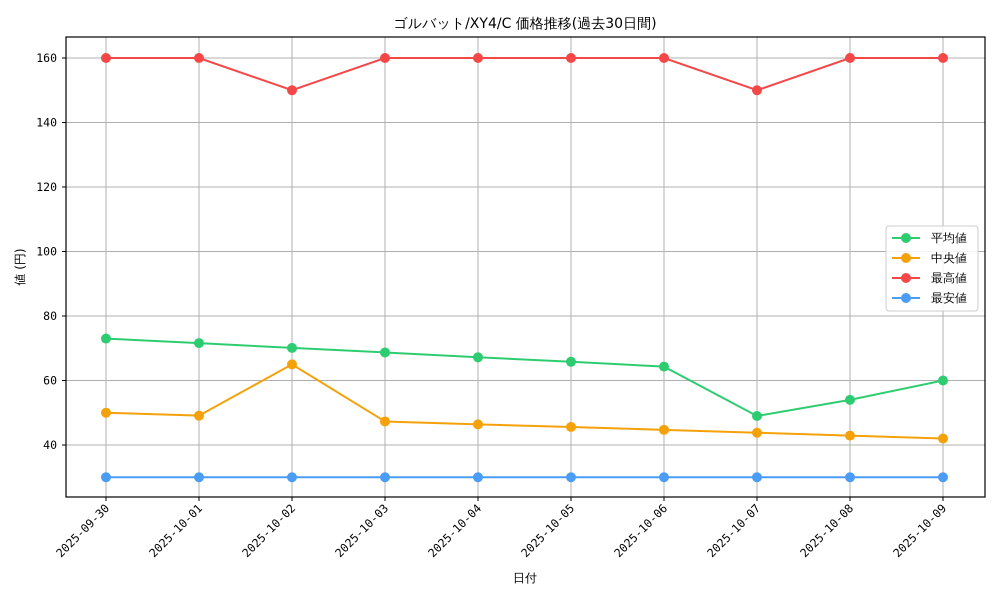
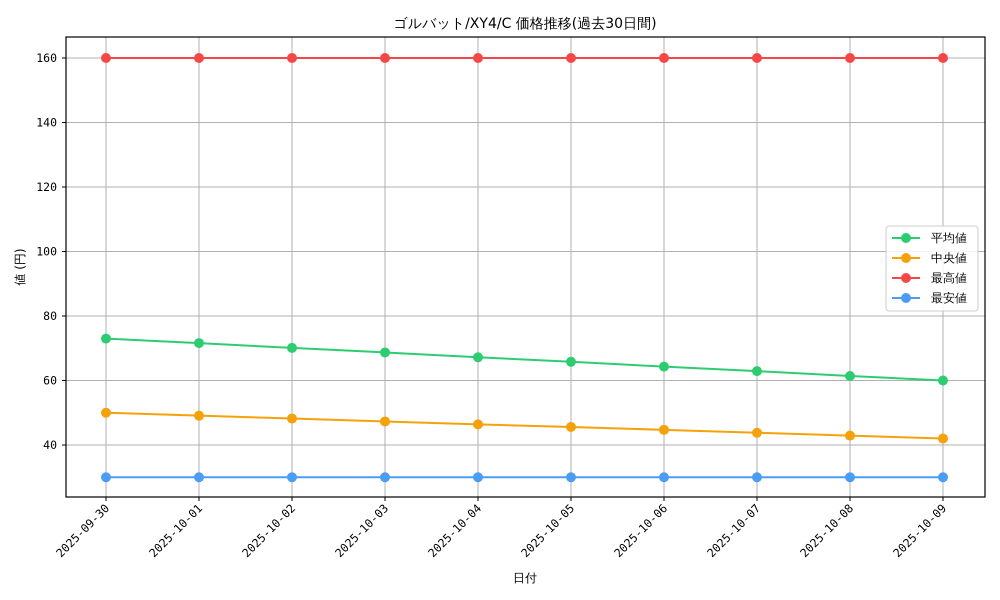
中央値/2025-10-02: 65 -> 48
最高値/2025-10-02: 150 -> 160
平均値/2025-10-07: 49 -> 63
最高値/2025-10-07: 150 -> 160
平均値/2025-10-08: 54 -> 61
